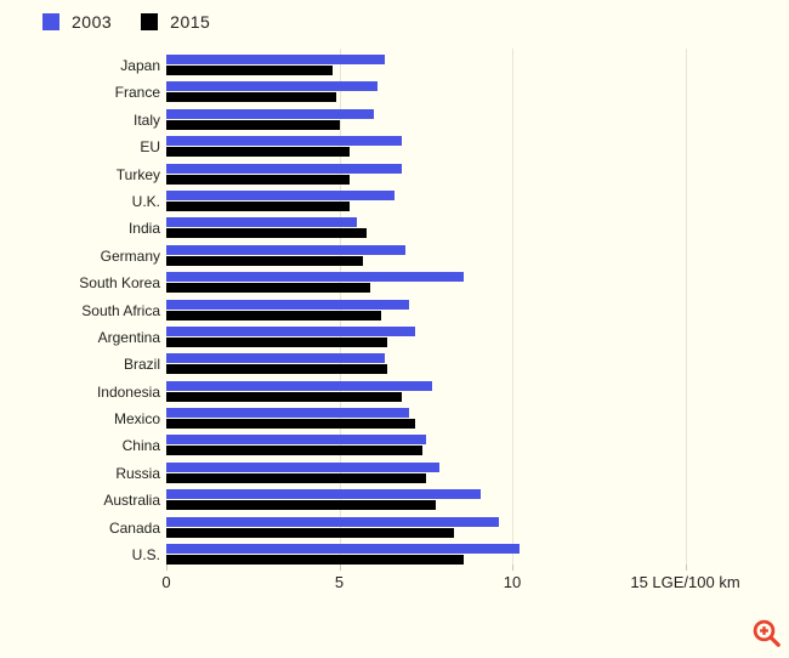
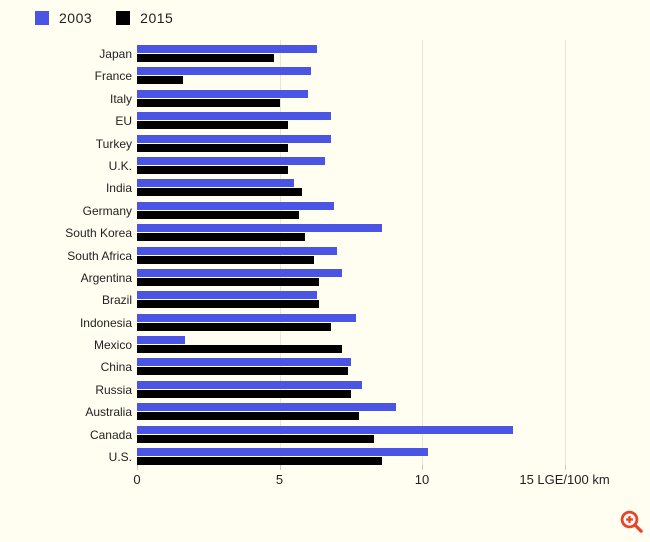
2015/France: 4.9 -> 1.6
2003/Mexico: 7.0 -> 1.7
2003/Canada: 9.6 -> 13.2
